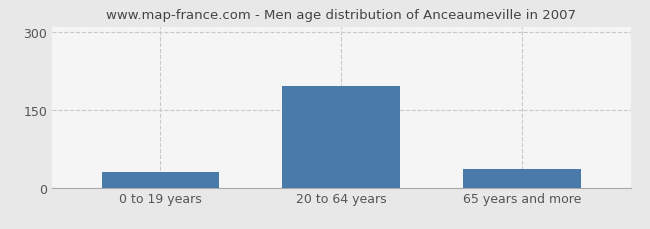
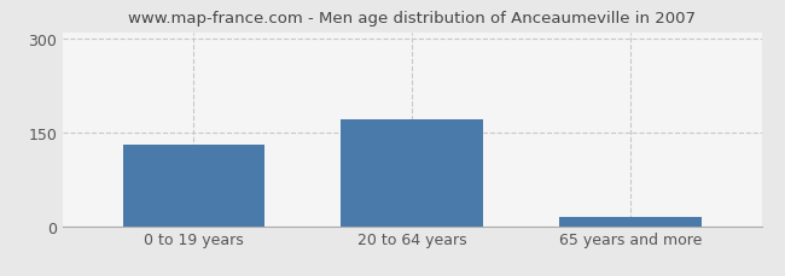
0 to 19 years: 30 -> 130
20 to 64 years: 196 -> 170
65 years and more: 36 -> 15
